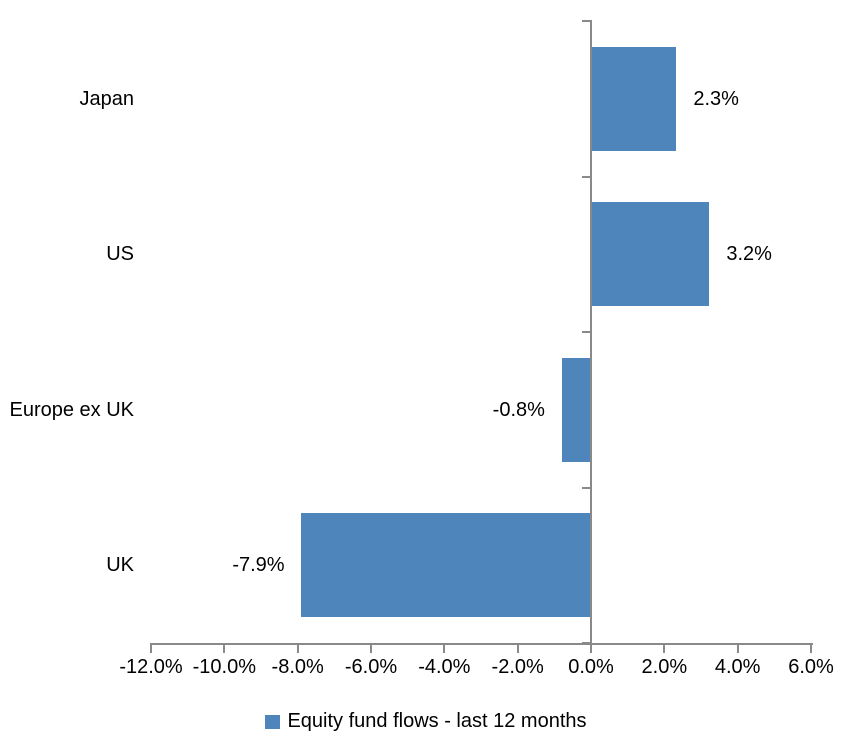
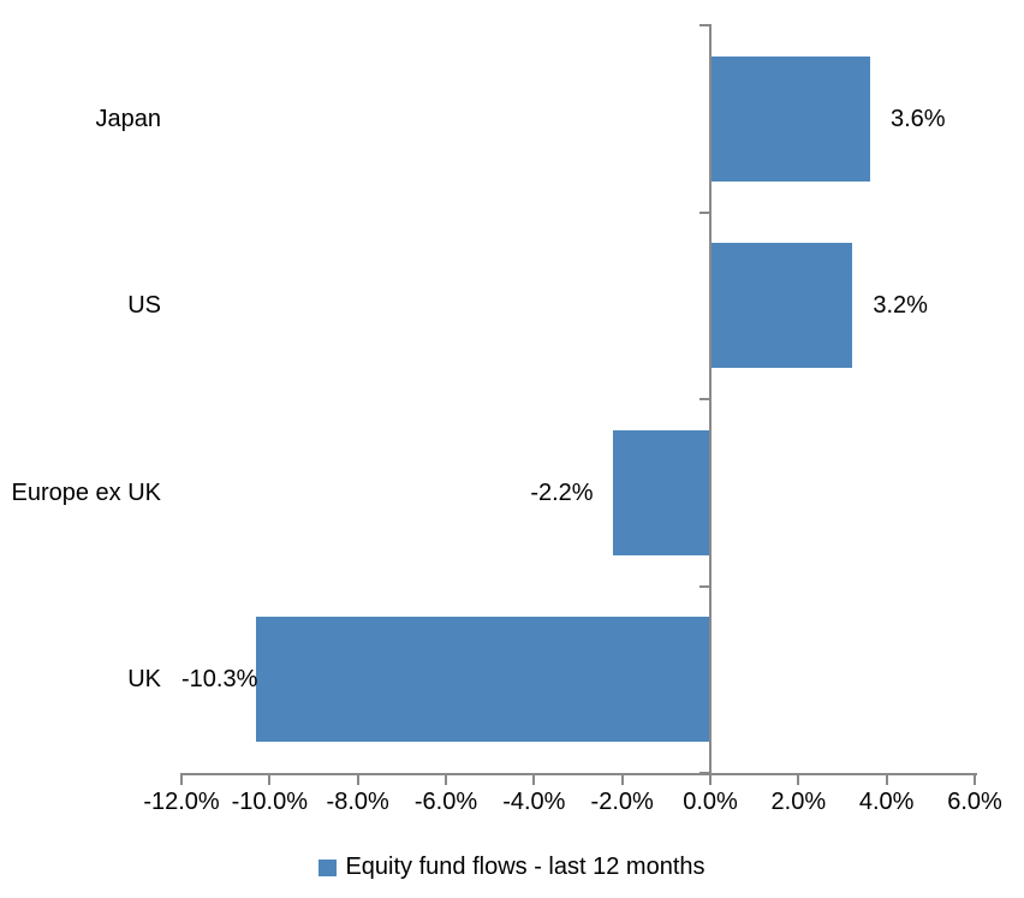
Japan: 2.3% -> 3.6%
Europe ex UK: -0.8% -> -2.2%
UK: -7.9% -> -10.3%
